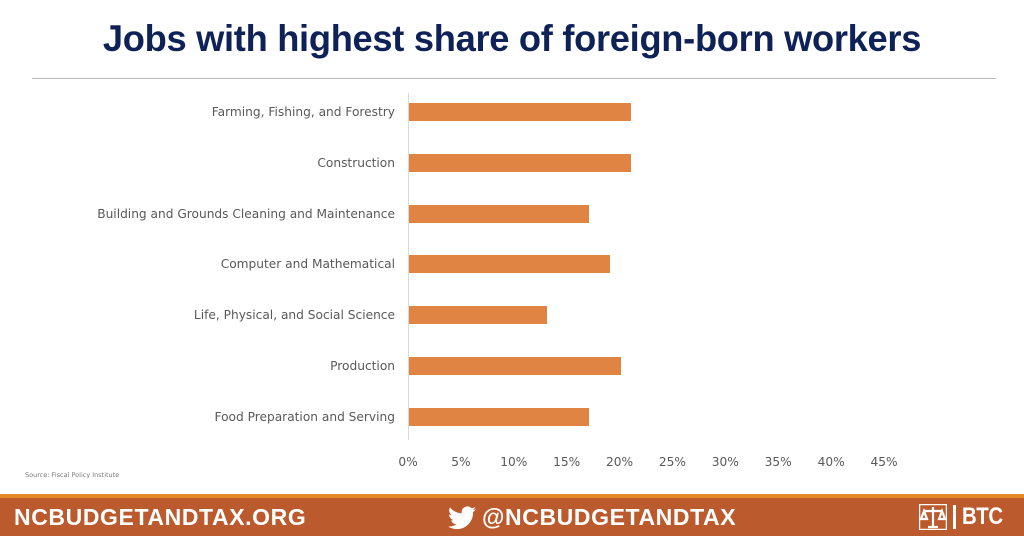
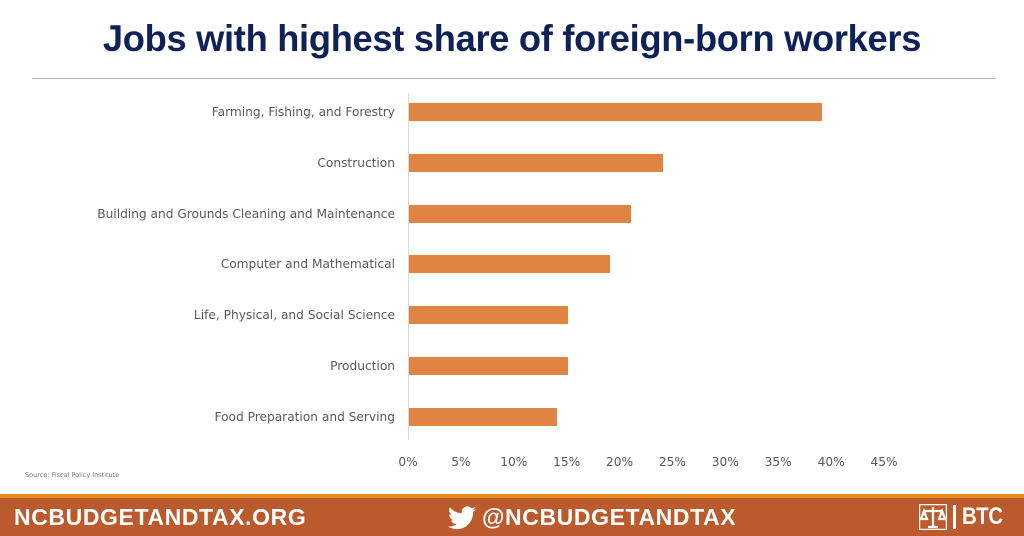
Farming, Fishing, and Forestry: 21% -> 39%
Construction: 21% -> 24%
Building and Grounds Cleaning and Maintenance: 17% -> 21%
Life, Physical, and Social Science: 13% -> 15%
Production: 20% -> 15%
Food Preparation and Serving: 17% -> 14%
